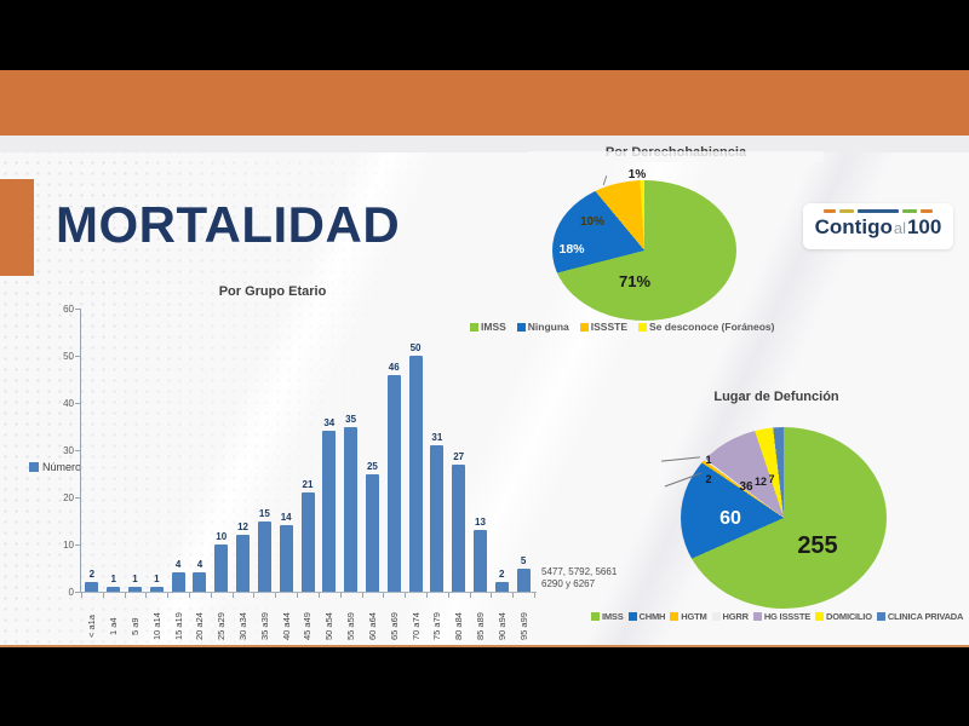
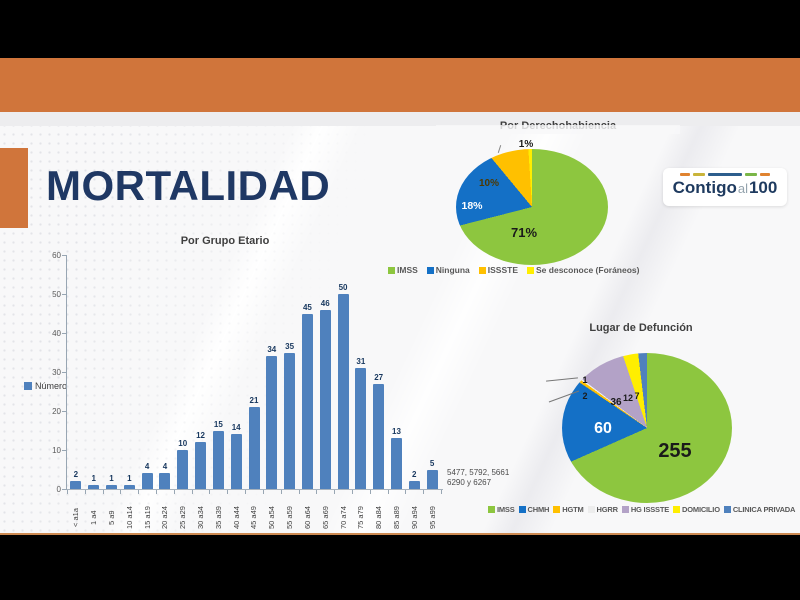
Por Grupo Etario/60 a64: 25 -> 45
